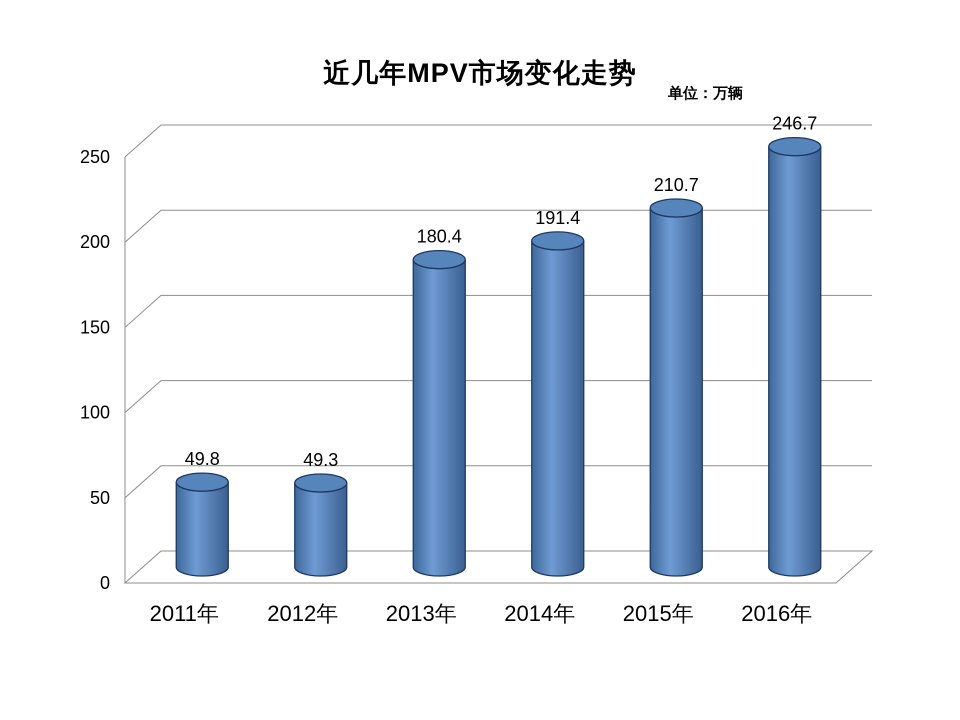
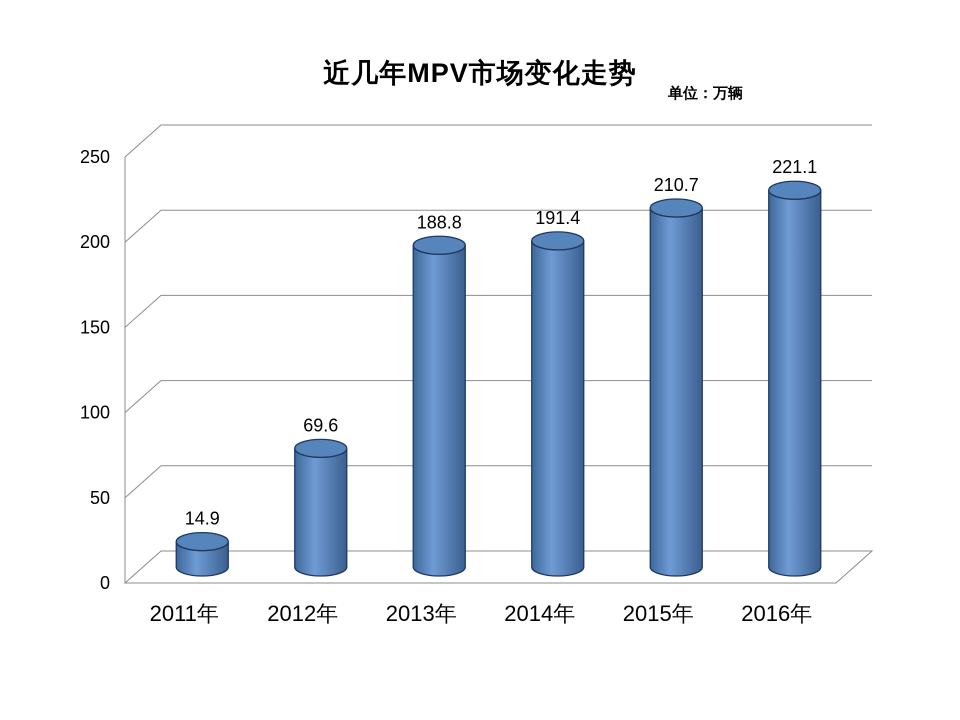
2011年: 49.8 -> 14.9
2012年: 49.3 -> 69.6
2013年: 180.4 -> 188.8
2016年: 246.7 -> 221.1
